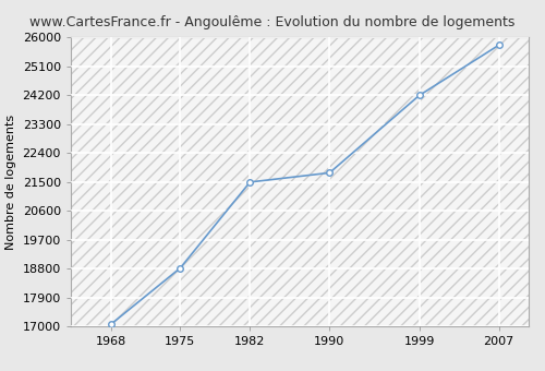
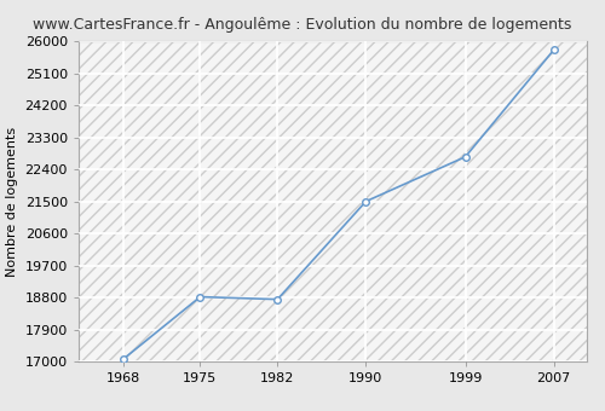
1982: 21490 -> 18750
1990: 21780 -> 21500
1999: 24180 -> 22750
